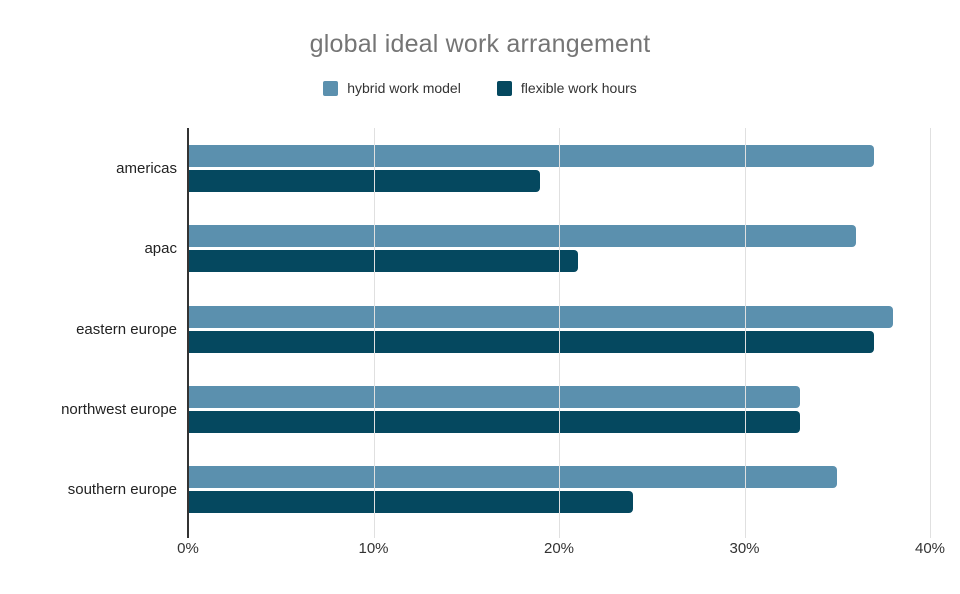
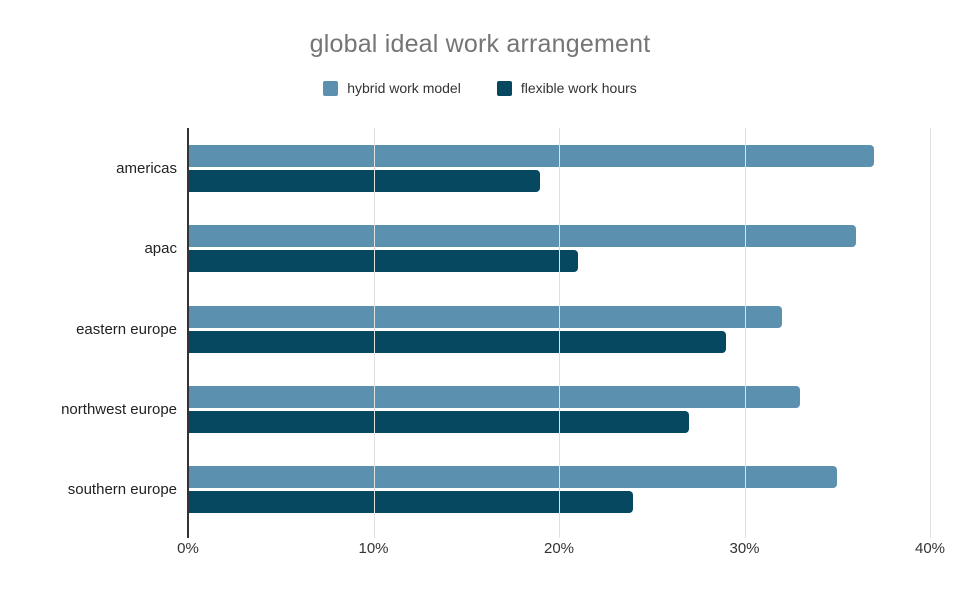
hybrid work model/eastern europe: 38% -> 32%
flexible work hours/eastern europe: 37% -> 29%
flexible work hours/northwest europe: 33% -> 27%
